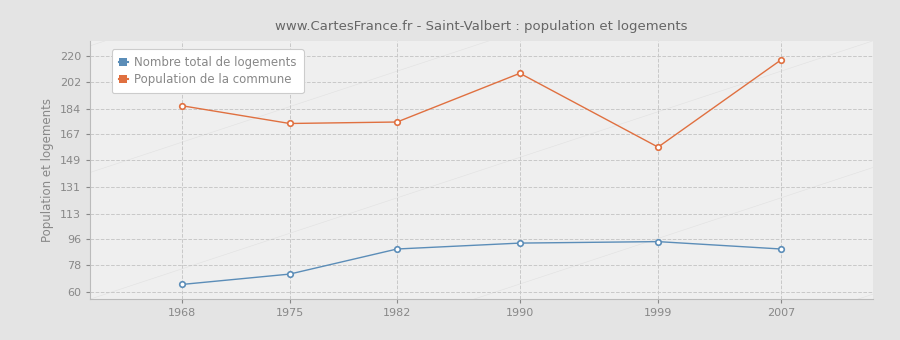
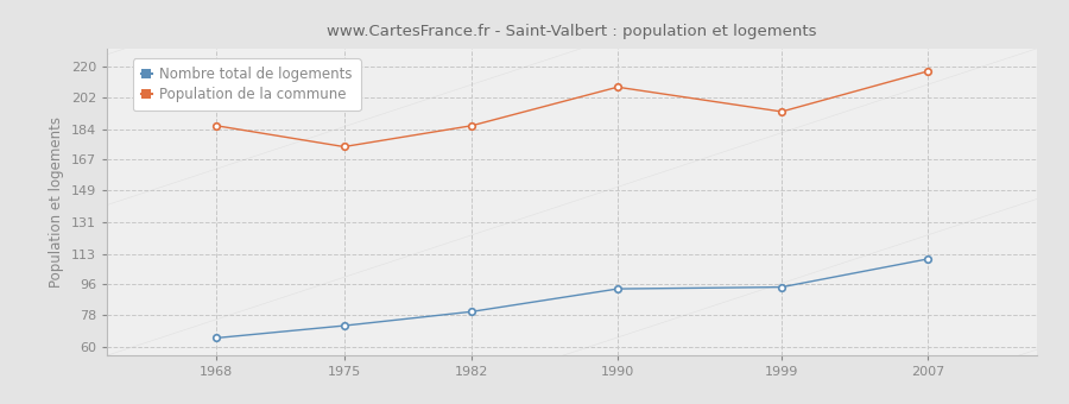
Nombre total de logements/1982: 89 -> 80
Population de la commune/1982: 175 -> 186
Population de la commune/1999: 158 -> 194
Nombre total de logements/2007: 89 -> 110
